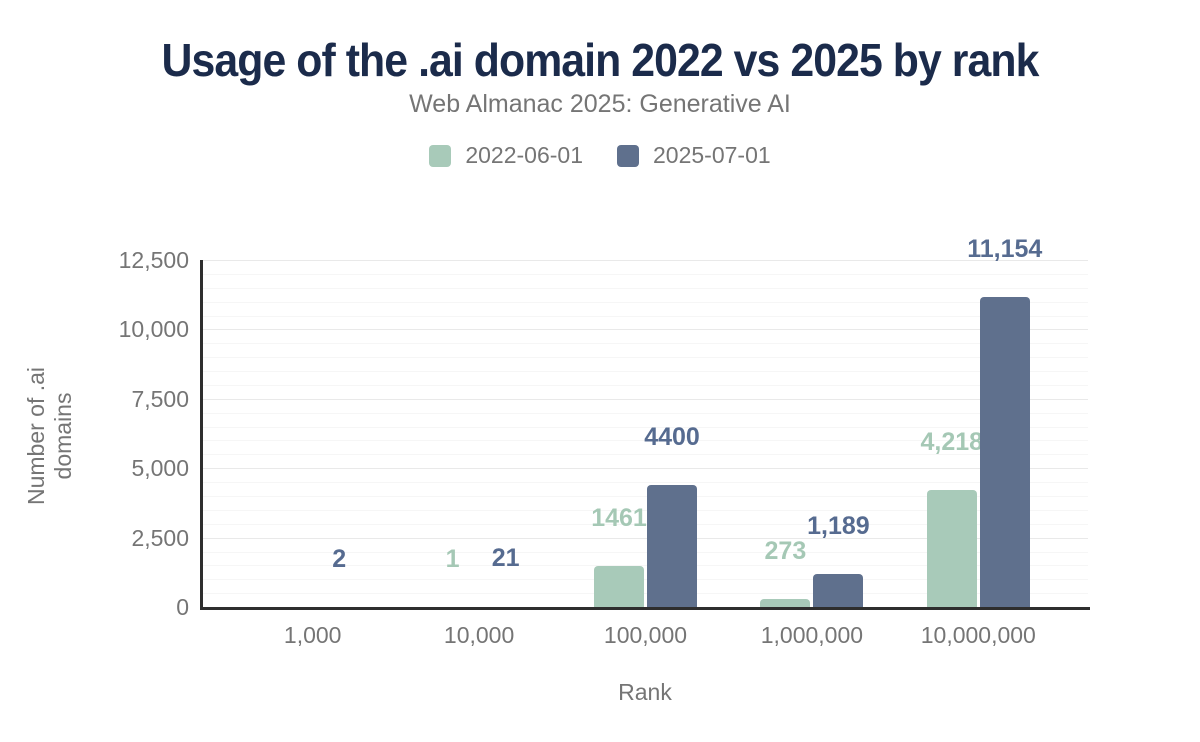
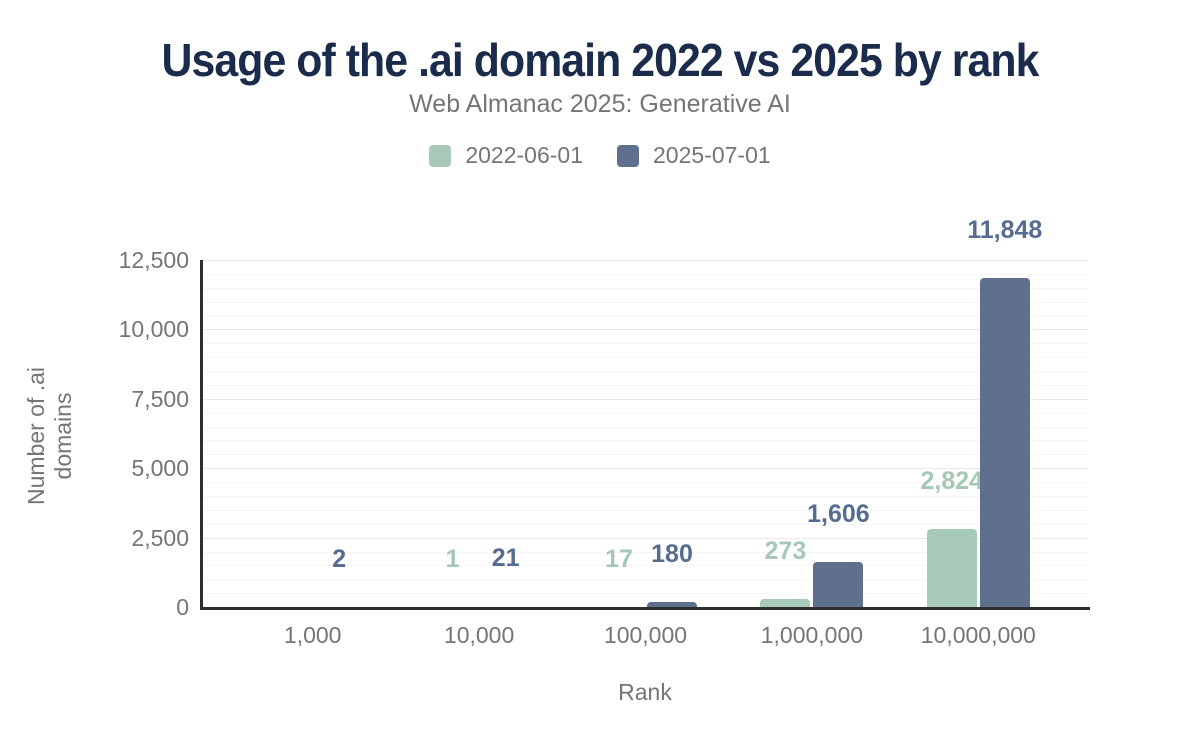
2022-06-01/100,000: 1461 -> 17
2025-07-01/100,000: 4400 -> 180
2025-07-01/1,000,000: 1,189 -> 1,606
2022-06-01/10,000,000: 4,218 -> 2,824
2025-07-01/10,000,000: 11,154 -> 11,848
